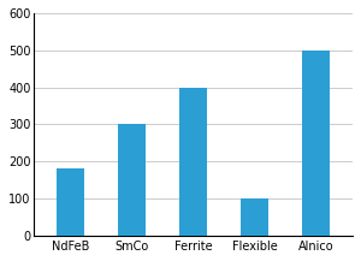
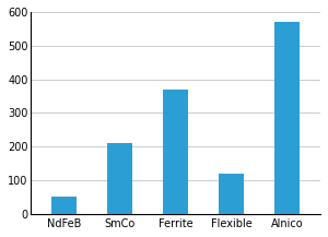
NdFeB: 180 -> 50
SmCo: 300 -> 210
Ferrite: 400 -> 370
Flexible: 100 -> 120
Alnico: 500 -> 570
